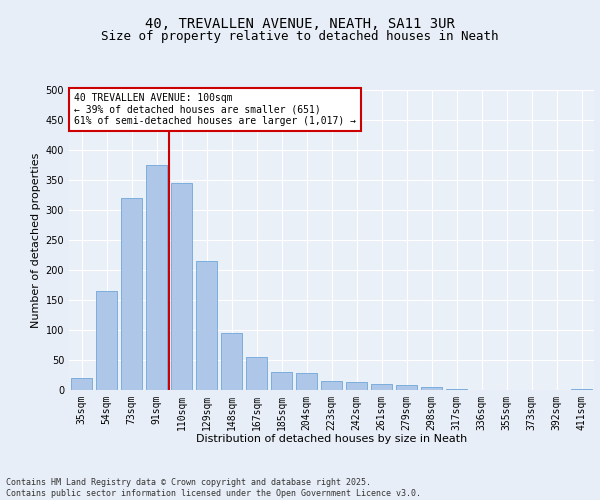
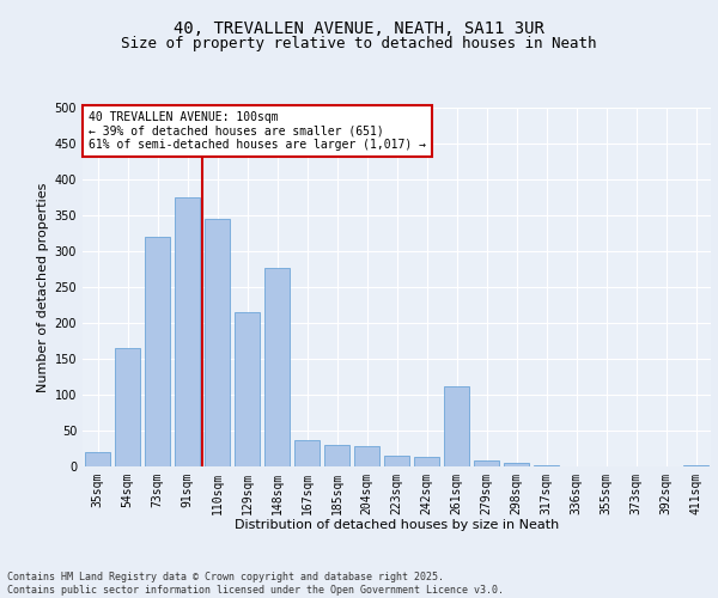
148sqm: 95 -> 276
167sqm: 55 -> 36
261sqm: 10 -> 112
